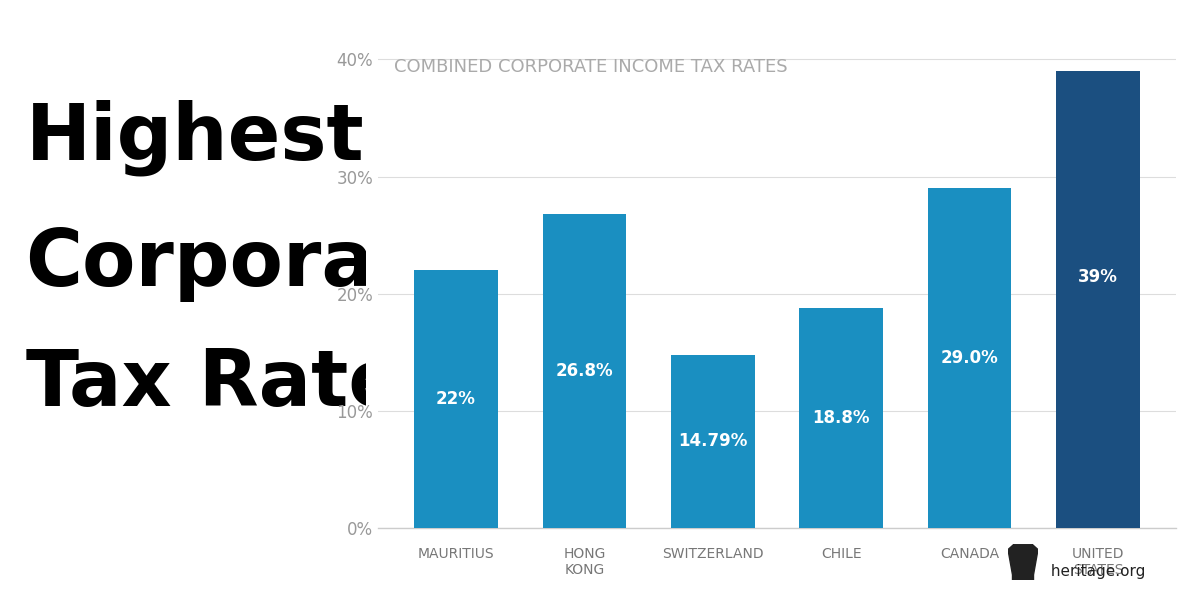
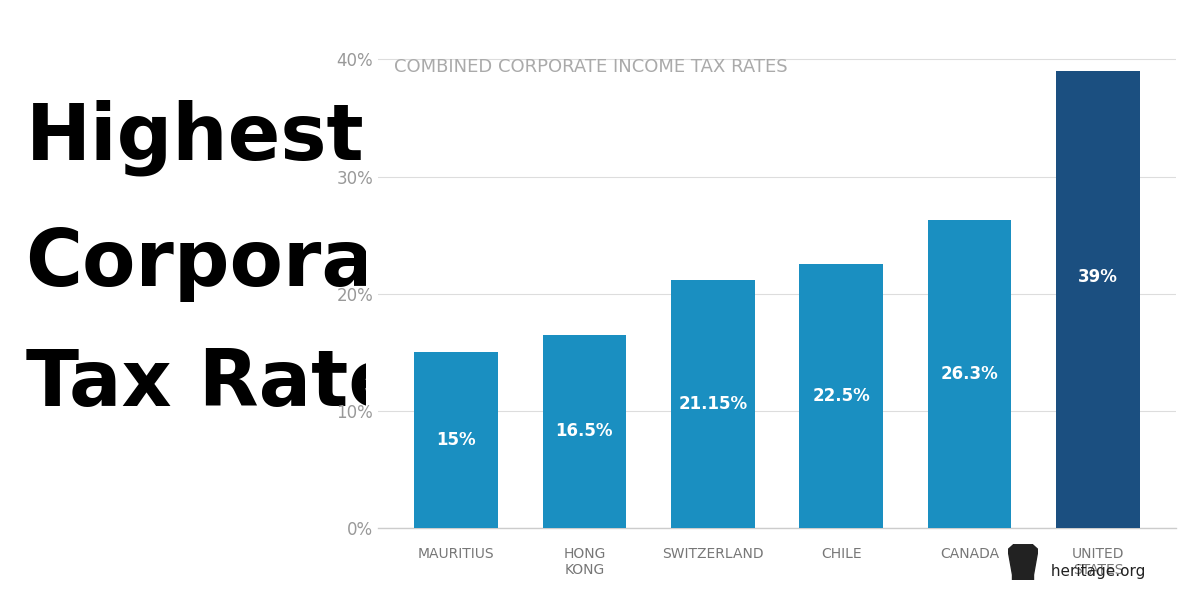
MAURITIUS: 22% -> 15%
HONG KONG: 26.8% -> 16.5%
SWITZERLAND: 14.79% -> 21.15%
CHILE: 18.8% -> 22.5%
CANADA: 29.0% -> 26.3%
